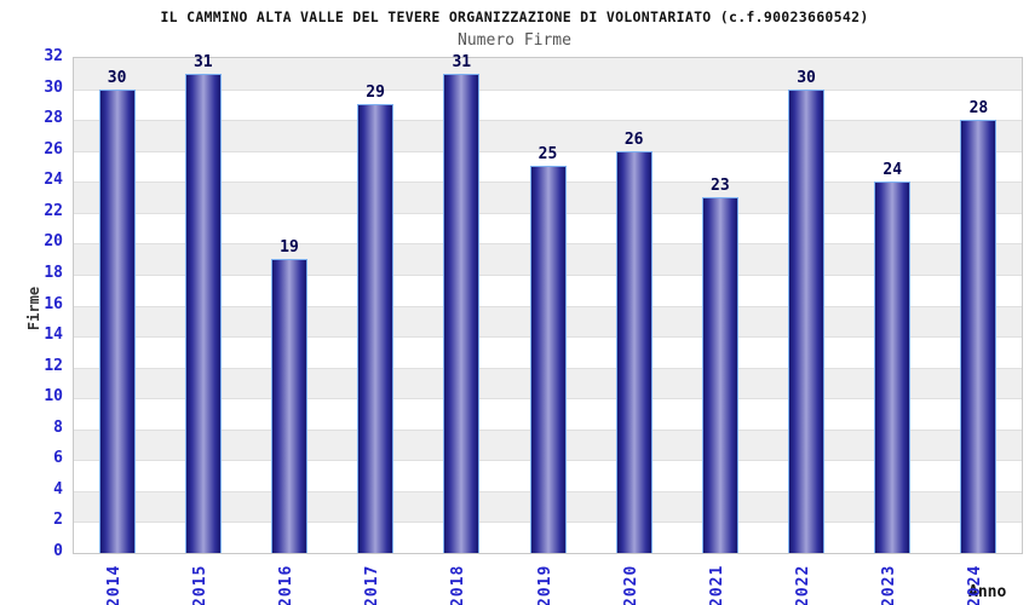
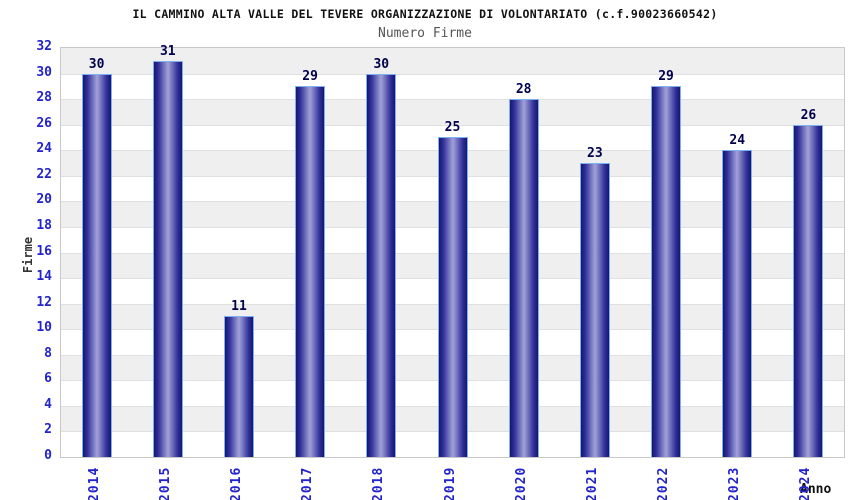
2016: 19 -> 11
2018: 31 -> 30
2020: 26 -> 28
2022: 30 -> 29
2024: 28 -> 26
